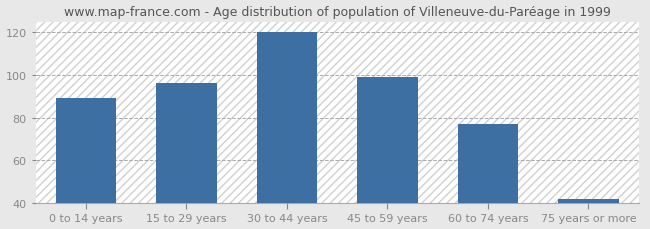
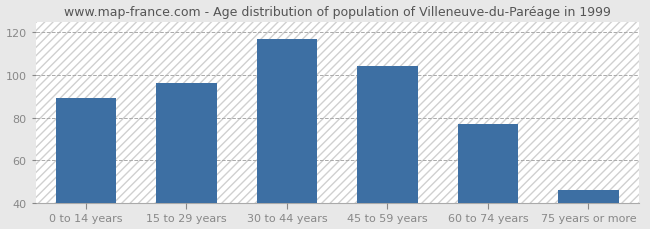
30 to 44 years: 120 -> 117
45 to 59 years: 99 -> 104
75 years or more: 42 -> 46
